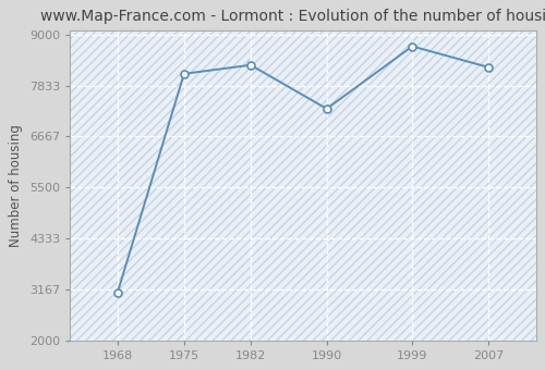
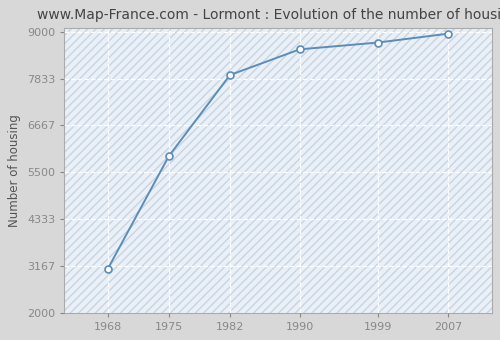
1975: 8100 -> 5900
1982: 8300 -> 7920
1990: 7300 -> 8560
2007: 8250 -> 8950
